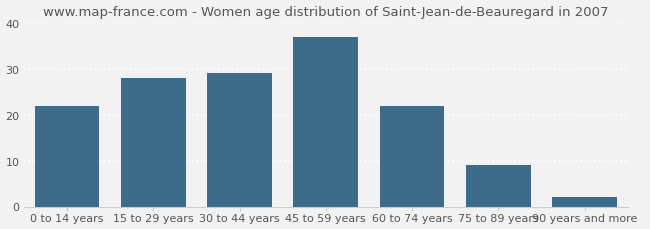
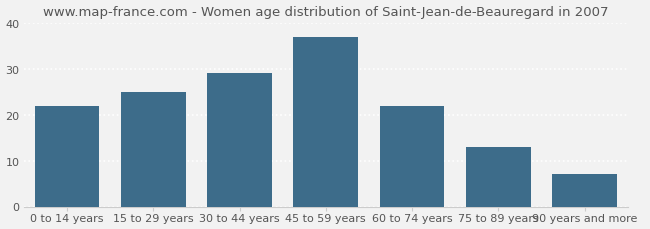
15 to 29 years: 28 -> 25
75 to 89 years: 9 -> 13
90 years and more: 2 -> 7
